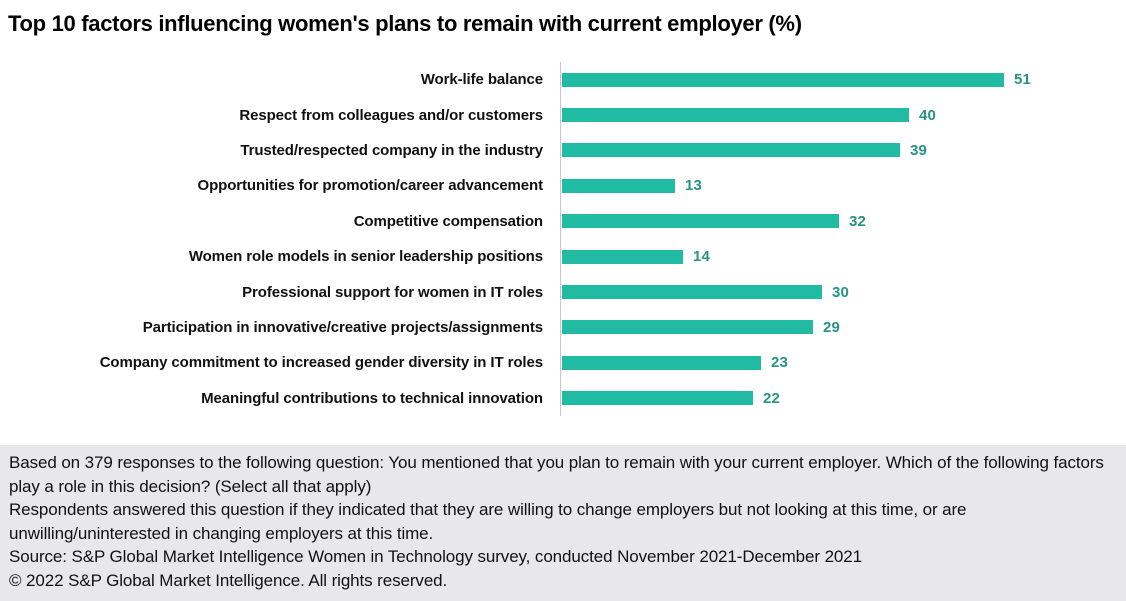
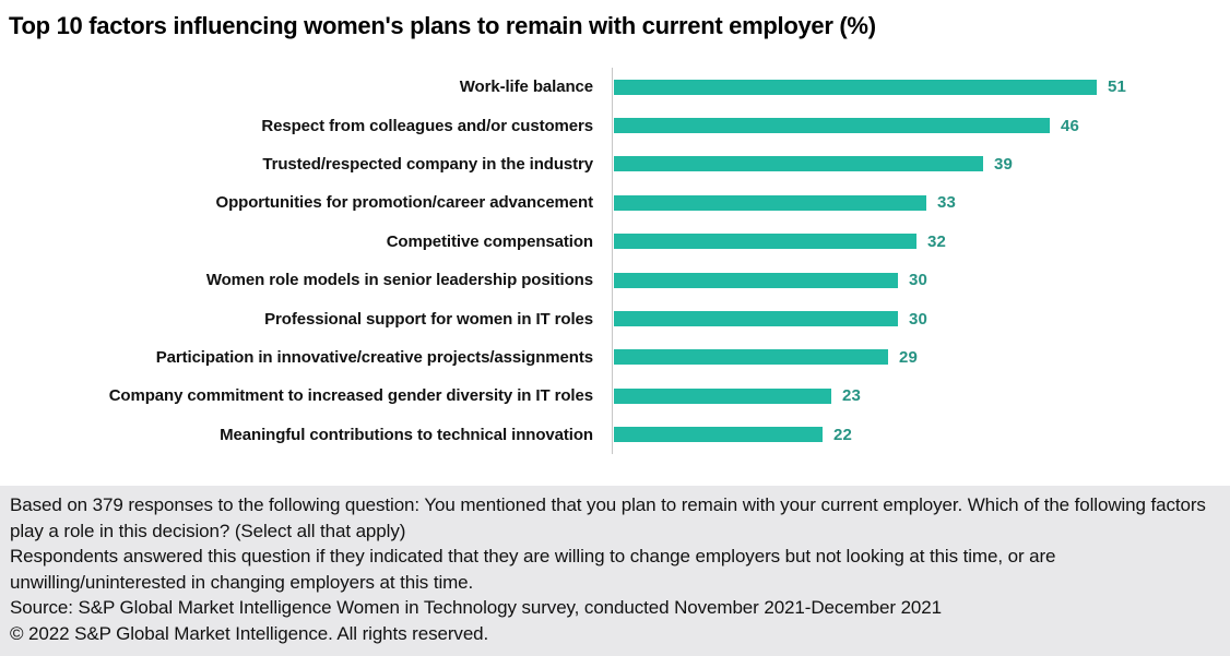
Respect from colleagues and/or customers: 40 -> 46
Opportunities for promotion/career advancement: 13 -> 33
Women role models in senior leadership positions: 14 -> 30
